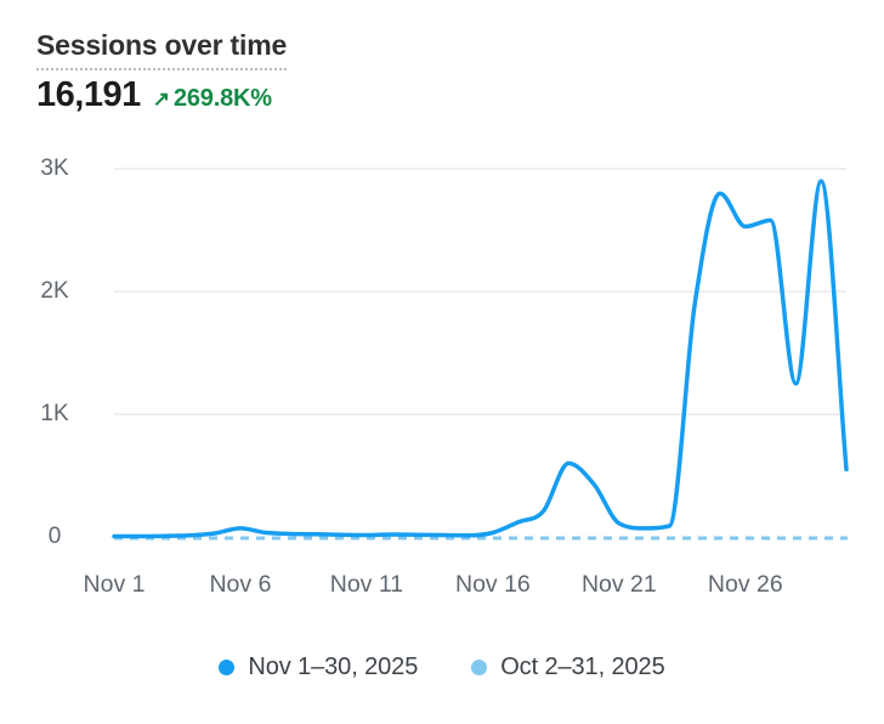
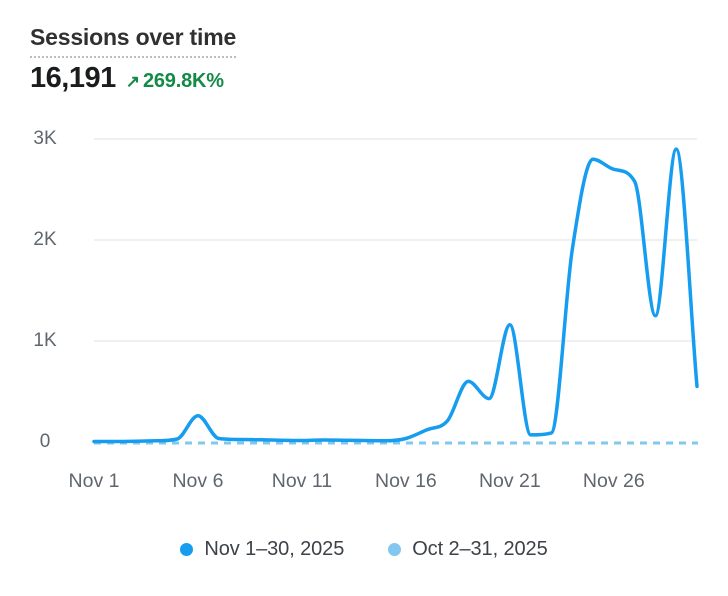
Nov 1–30, 2025/Nov 6: 0.07K -> 0.26K
Nov 1–30, 2025/Nov 21: 0.11K -> 1.16K
Nov 1–30, 2025/Nov 26: 2.53K -> 2.70K
